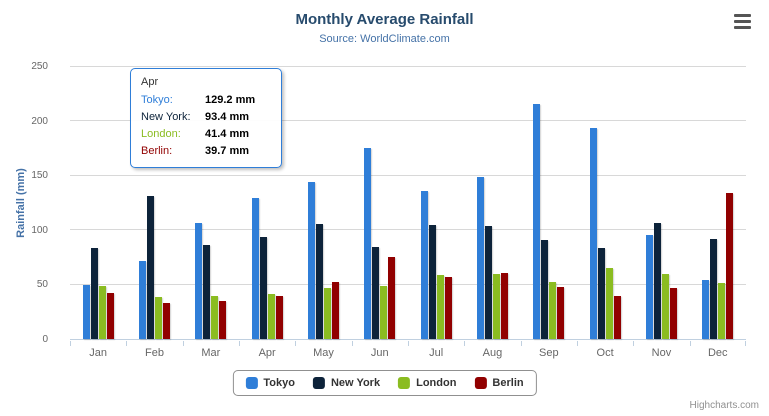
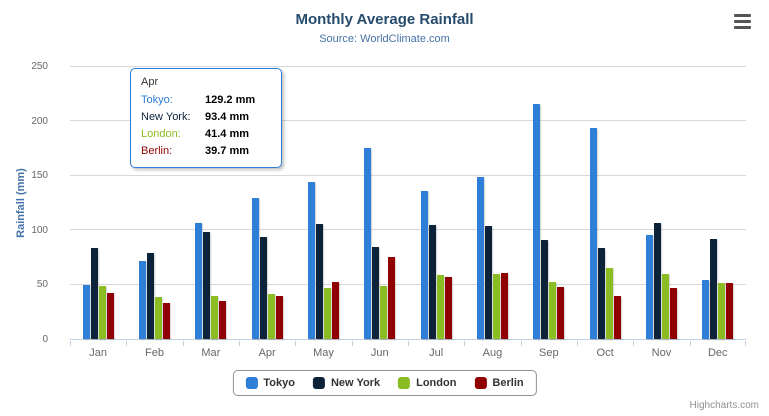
New York/Feb: 131 -> 79
New York/Mar: 86 -> 98
Berlin/Dec: 134 -> 51
